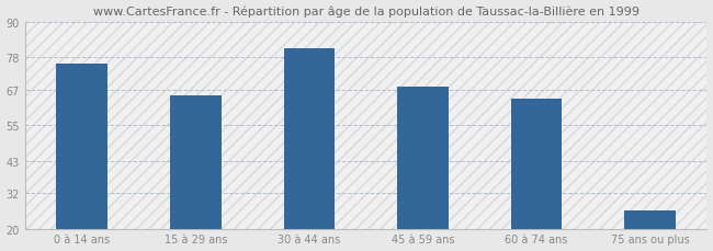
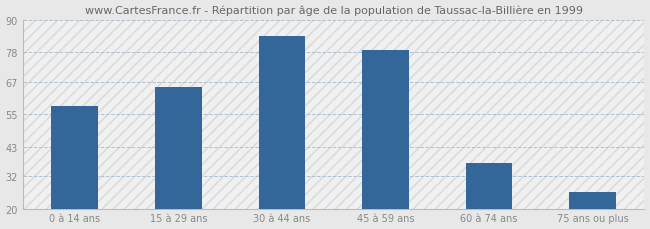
0 à 14 ans: 76 -> 58
30 à 44 ans: 81 -> 84
45 à 59 ans: 68 -> 79
60 à 74 ans: 64 -> 37
